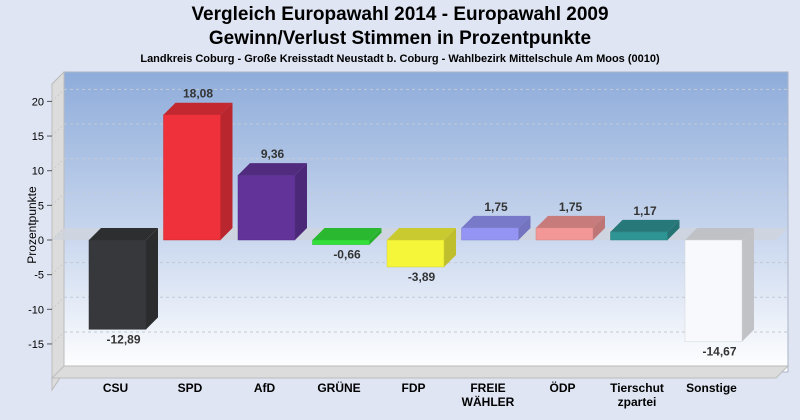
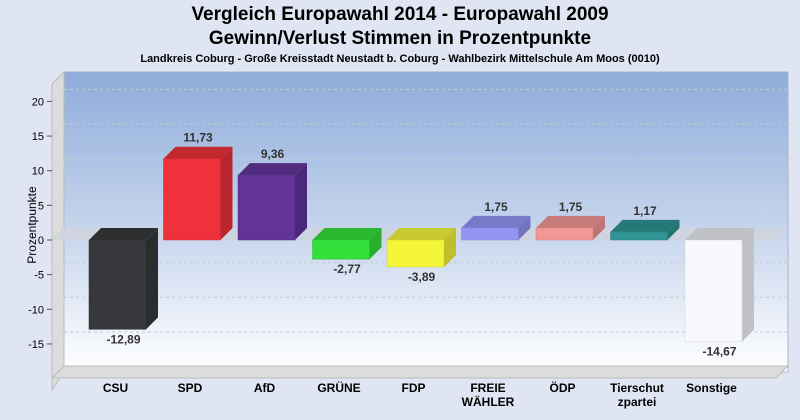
SPD: 18,08 -> 11,73
GRÜNE: -0,66 -> -2,77
